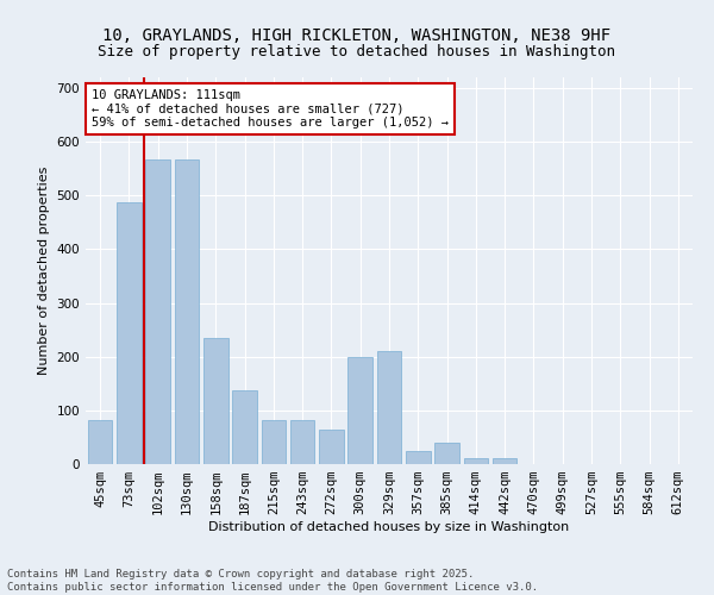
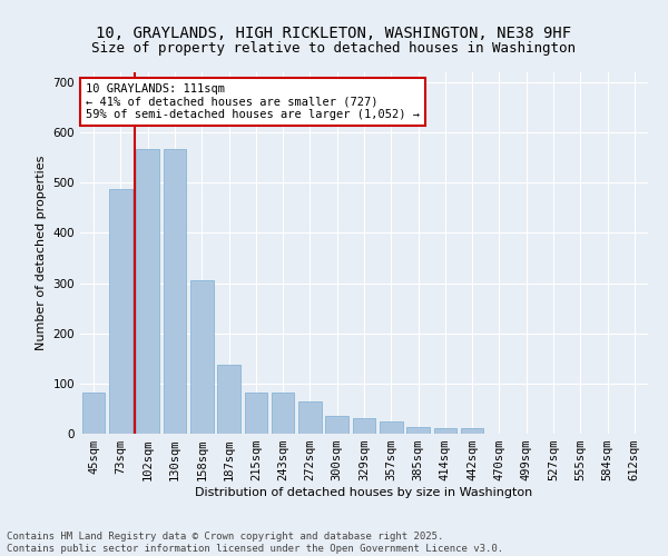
158sqm: 235 -> 305
300sqm: 200 -> 35
329sqm: 210 -> 32
385sqm: 40 -> 13
